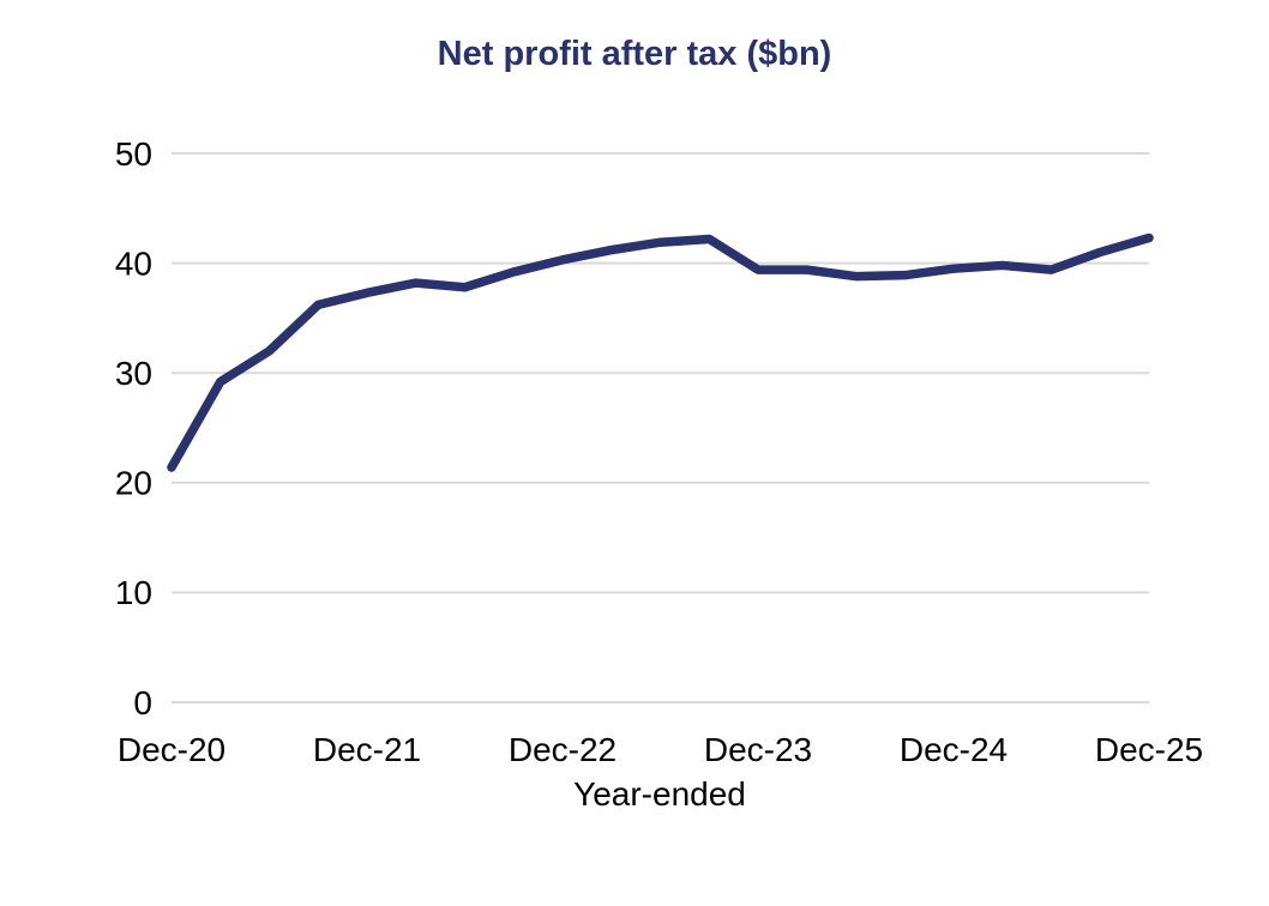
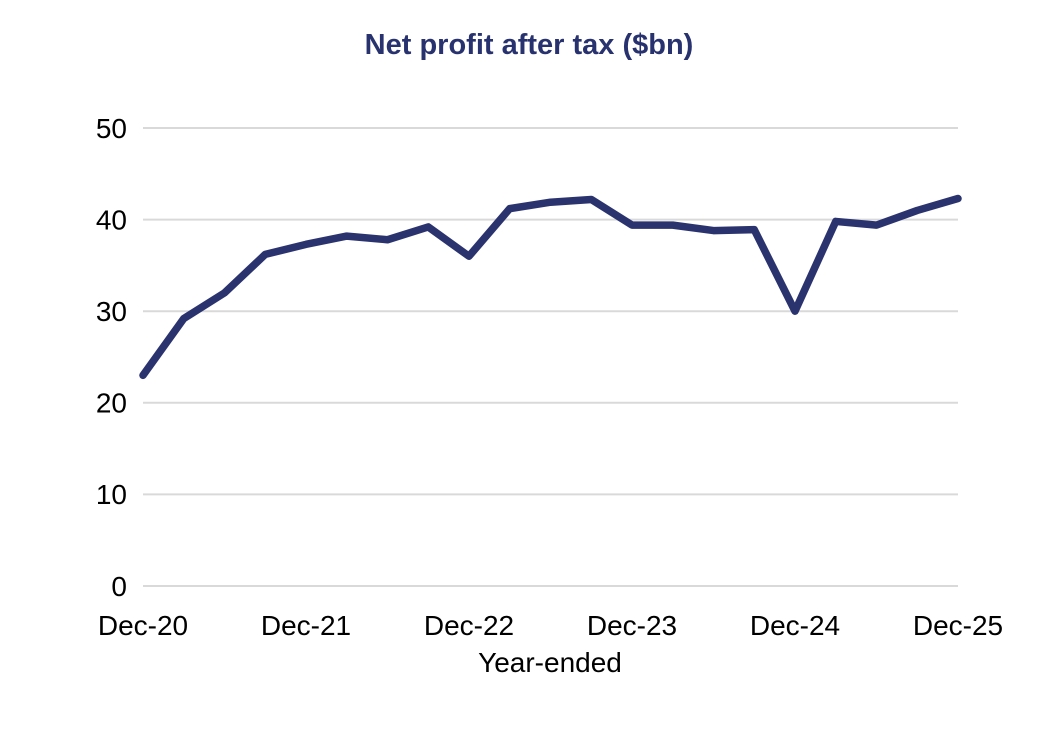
Dec-20: 21 -> 23
Dec-22: 40 -> 36
Dec-24: 40 -> 30
